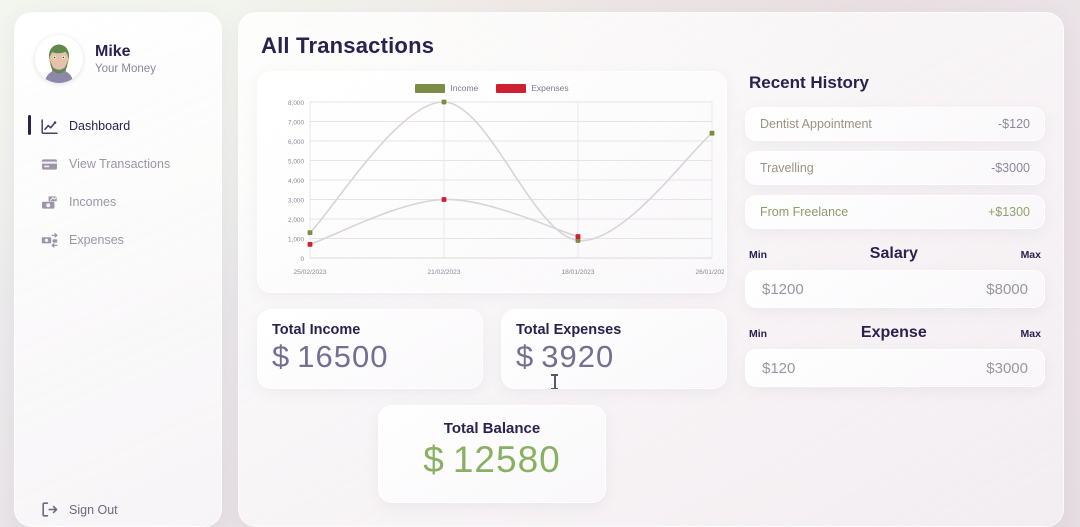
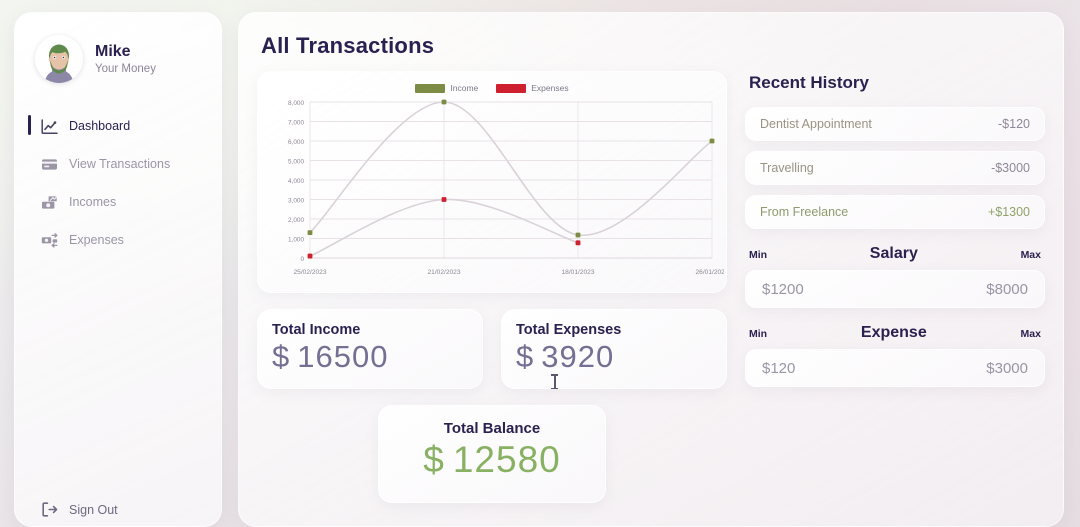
Expenses/25/02/2023: 700 -> 100
Income/18/01/2023: 900 -> 1200
Expenses/18/01/2023: 1100 -> 800
Income/26/01/2023: 6400 -> 6000
